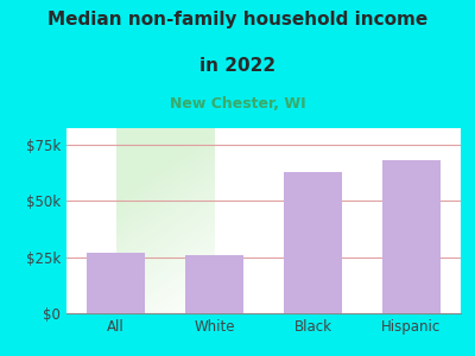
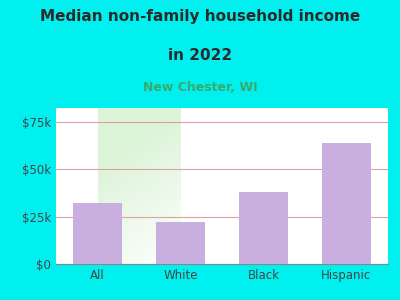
All: $27k -> $32k
White: $26k -> $22k
Black: $63k -> $38k
Hispanic: $68k -> $64k
